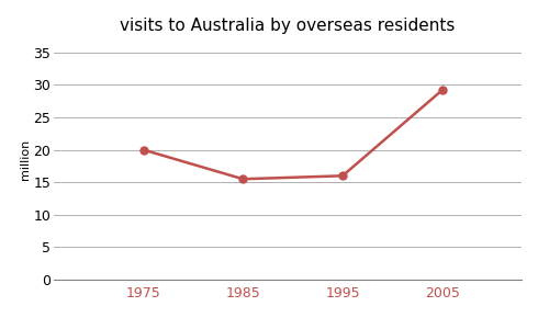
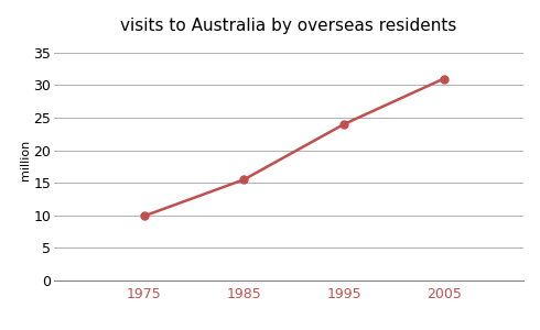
1975: 20.0 -> 9.9
1995: 16.0 -> 24.0
2005: 29.2 -> 31.0
